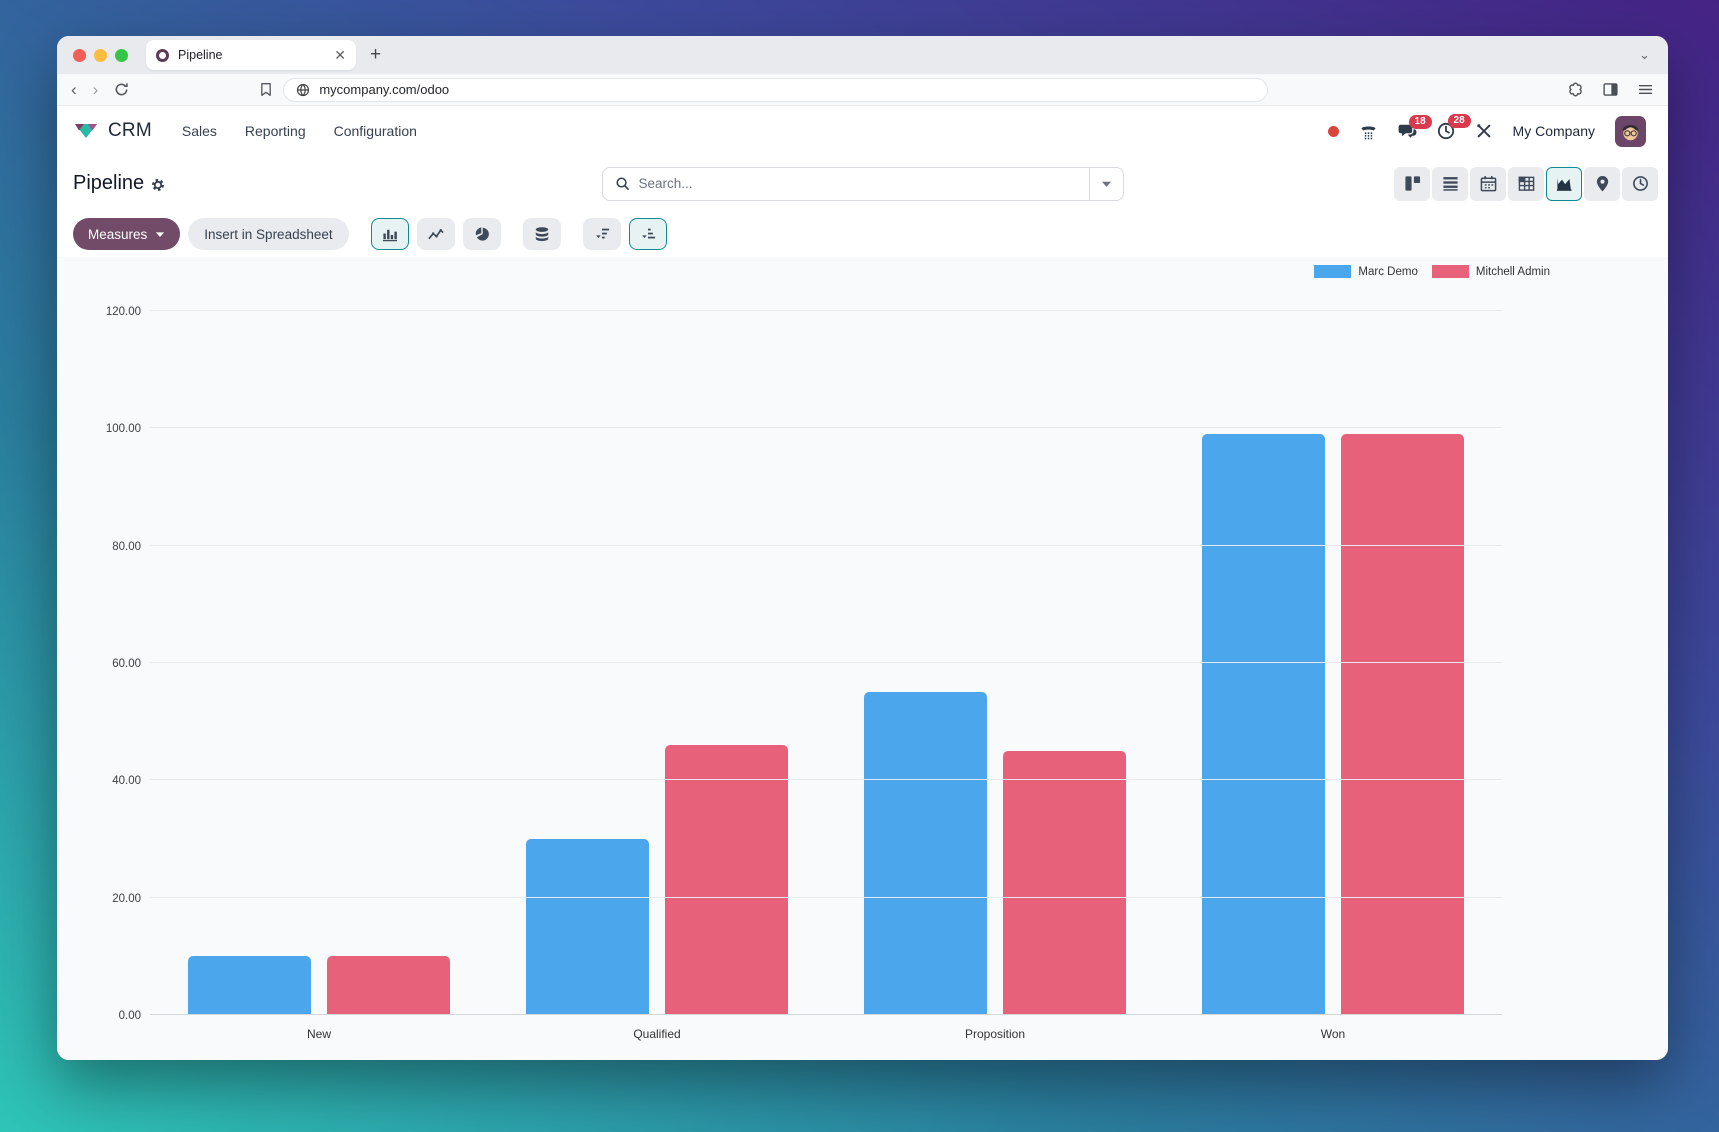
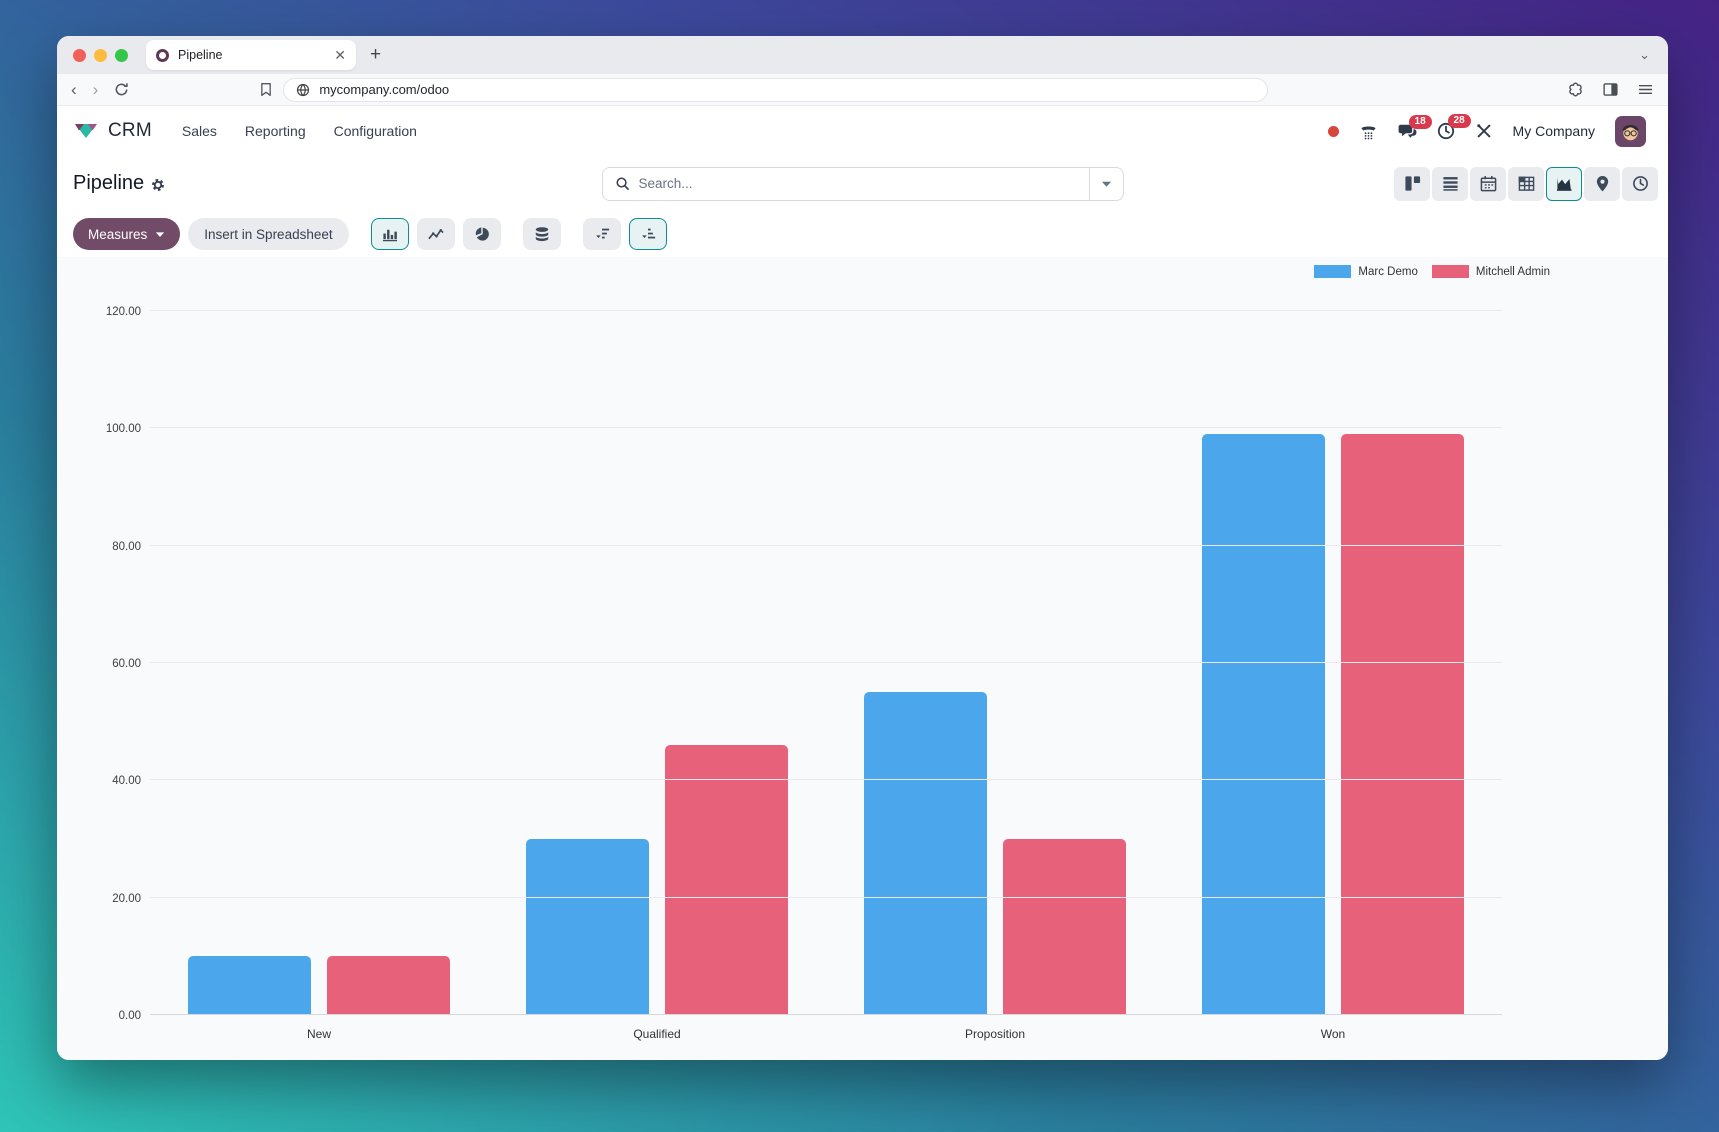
Mitchell Admin/Proposition: 45 -> 30
